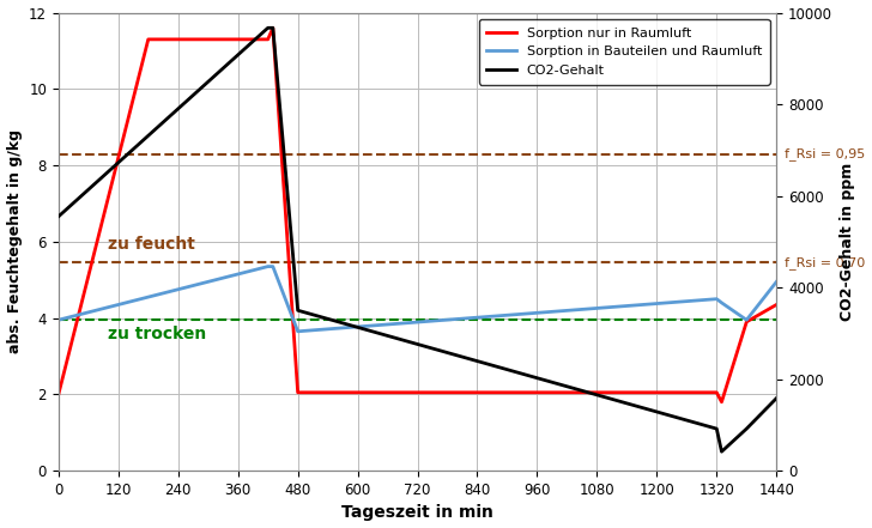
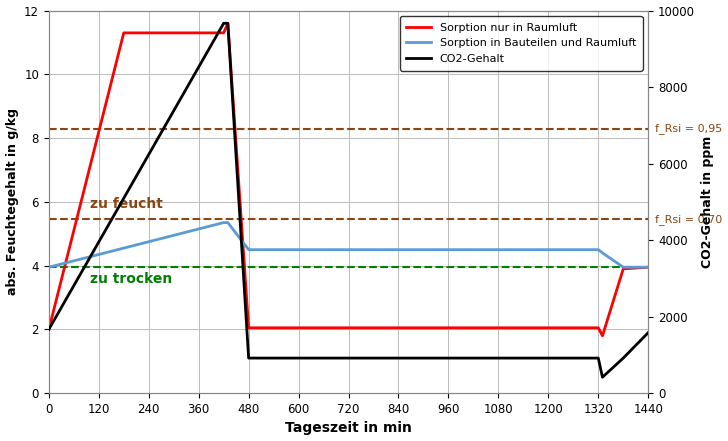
CO2-Gehalt/0: 5550 -> 1670
Sorption in Bauteilen und Raumluft/480: 3.65 -> 4.50
CO2-Gehalt/480: 3500 -> 920
Sorption nur in Raumluft/1440: 4.35 -> 3.95
Sorption in Bauteilen und Raumluft/1440: 4.95 -> 3.95
